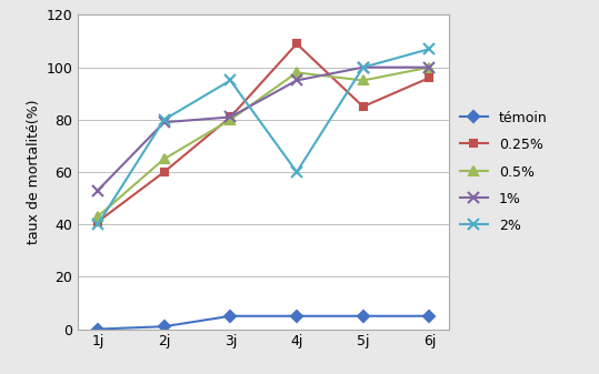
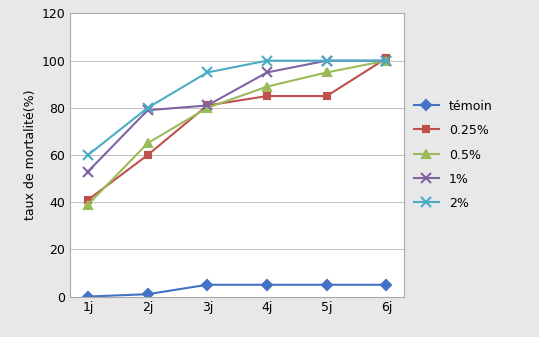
0.5%/1j: 43 -> 39
2%/1j: 40 -> 60
0.25%/4j: 109 -> 85
0.5%/4j: 98 -> 89
2%/4j: 60 -> 100
0.25%/6j: 96 -> 101
2%/6j: 107 -> 100
